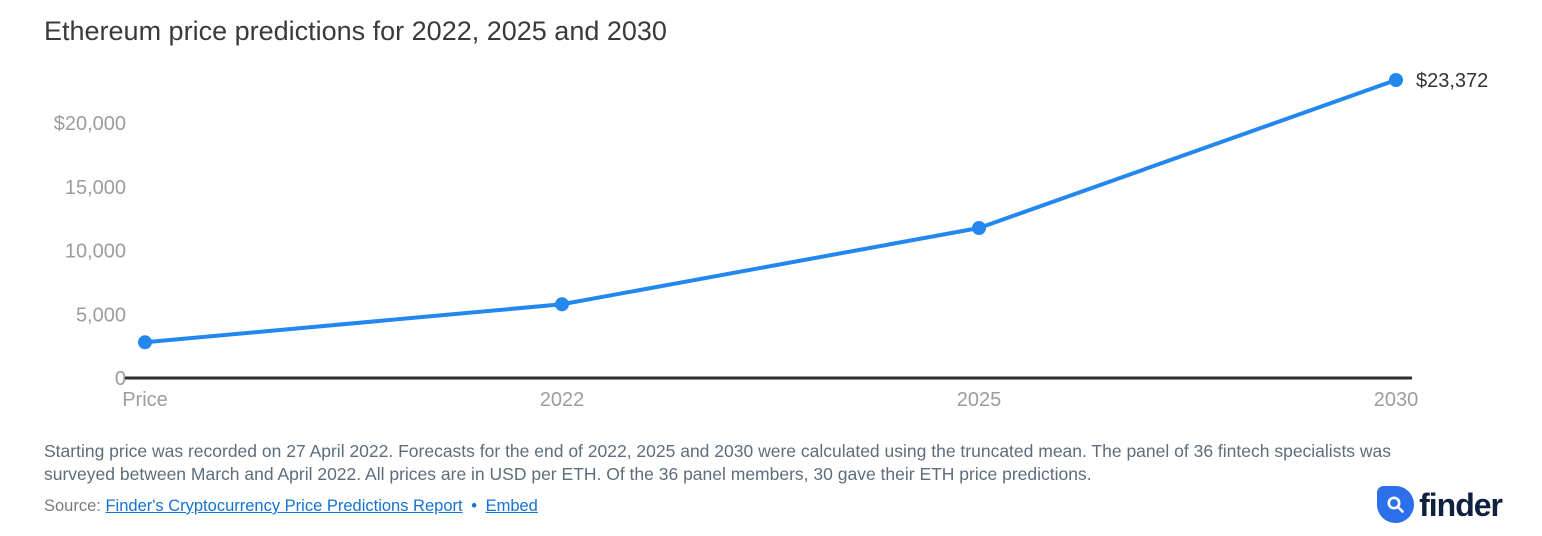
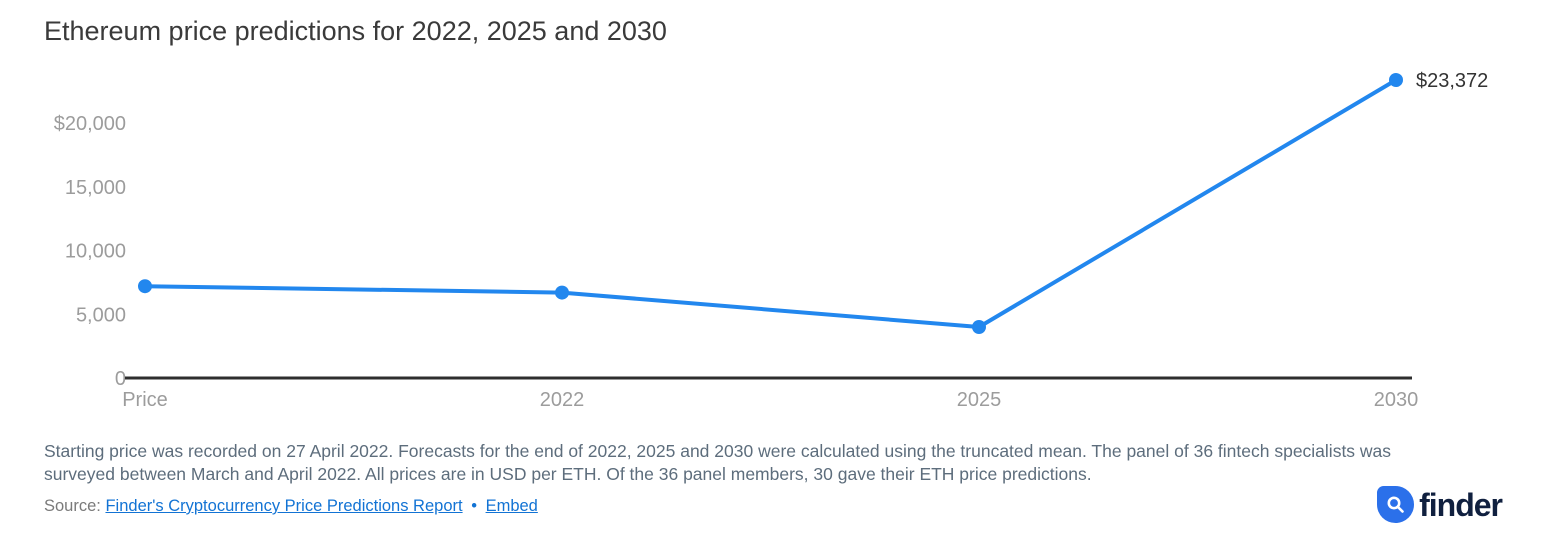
Price: $2800 -> $7200
2022: $5800 -> $6700
2025: $11800 -> $4000
